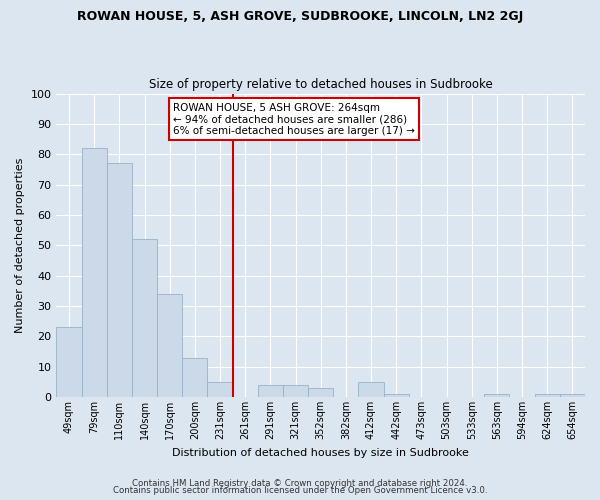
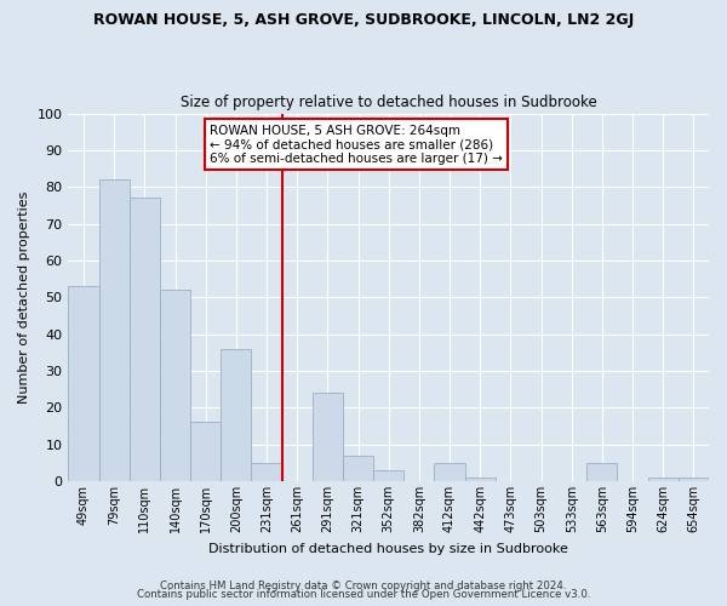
49sqm: 23 -> 53
170sqm: 34 -> 16
200sqm: 13 -> 36
291sqm: 4 -> 24
321sqm: 4 -> 7
563sqm: 1 -> 5
